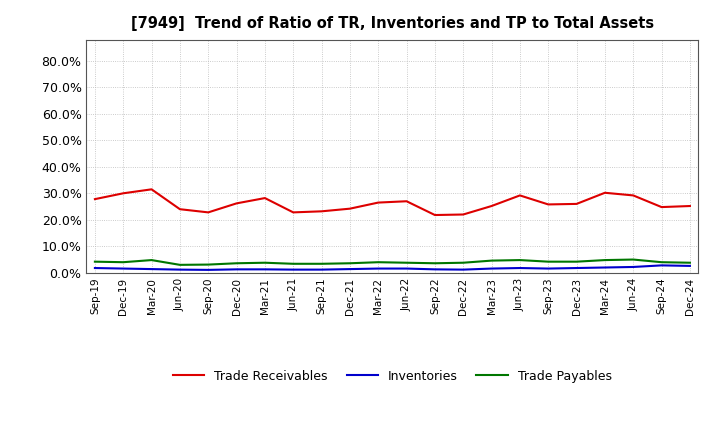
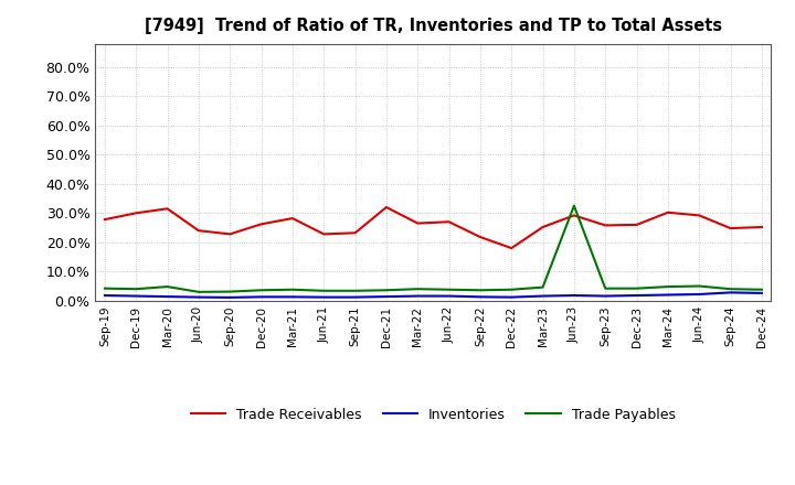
Trade Receivables/Dec-21: 24.2% -> 32.0%
Trade Receivables/Dec-22: 22.0% -> 18.0%
Trade Payables/Jun-23: 4.8% -> 32.5%
